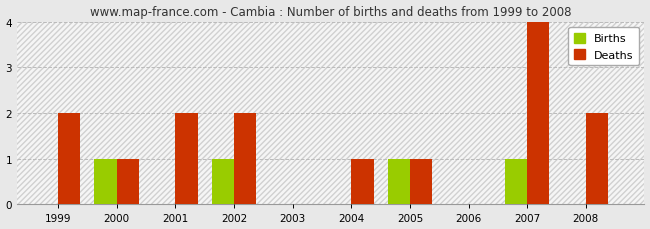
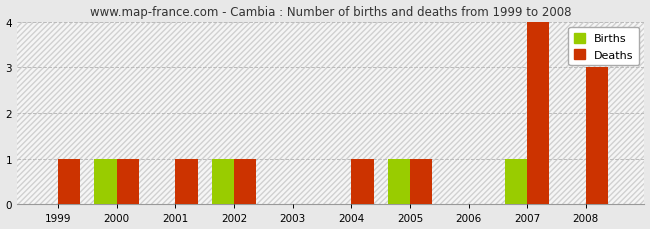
Deaths/1999: 2 -> 1
Deaths/2001: 2 -> 1
Deaths/2002: 2 -> 1
Deaths/2008: 2 -> 3
